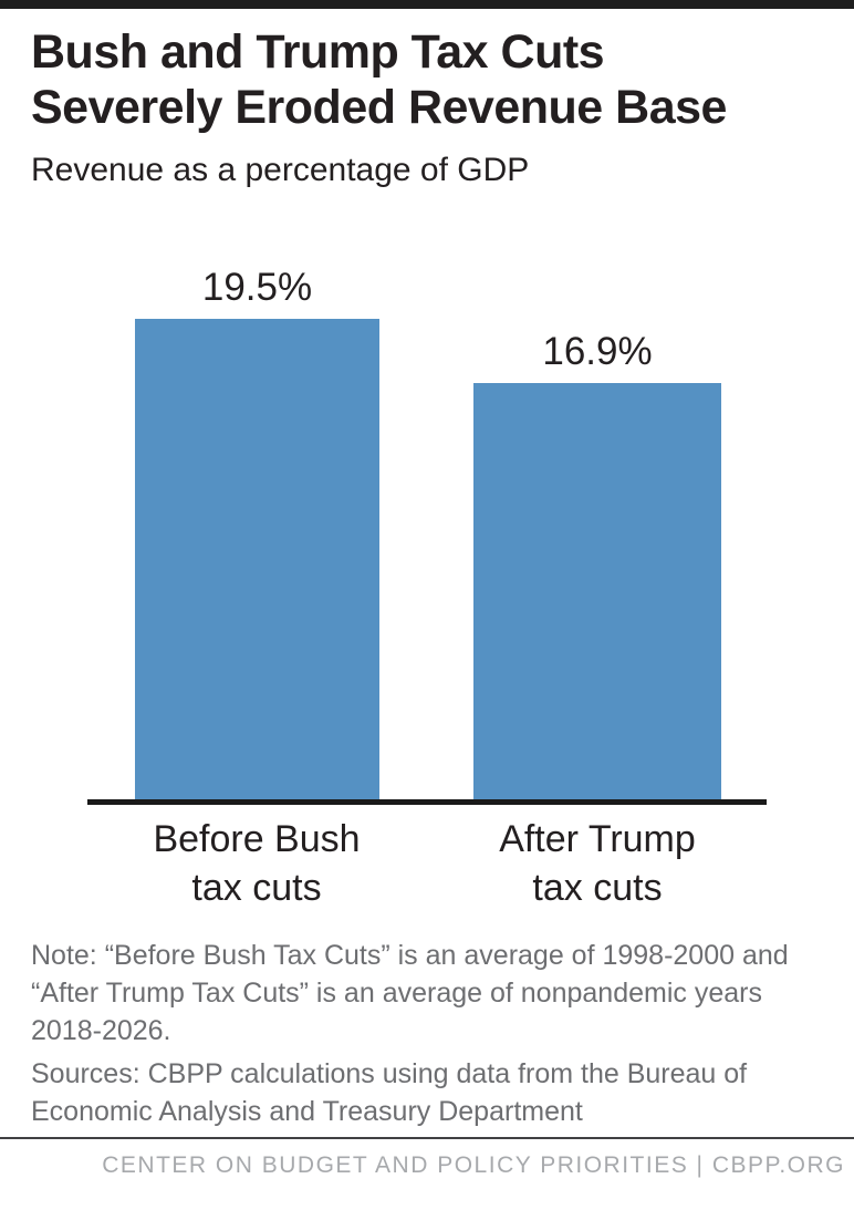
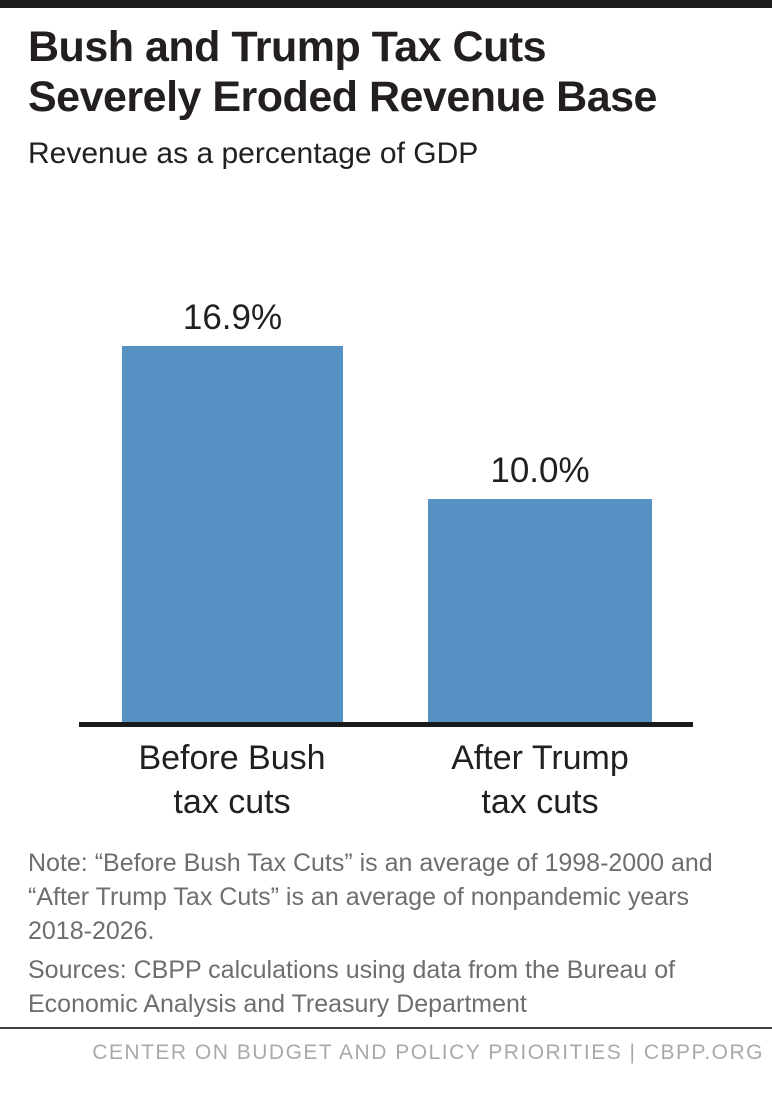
Before Bush tax cuts: 19.5% -> 16.9%
After Trump tax cuts: 16.9% -> 10.0%
